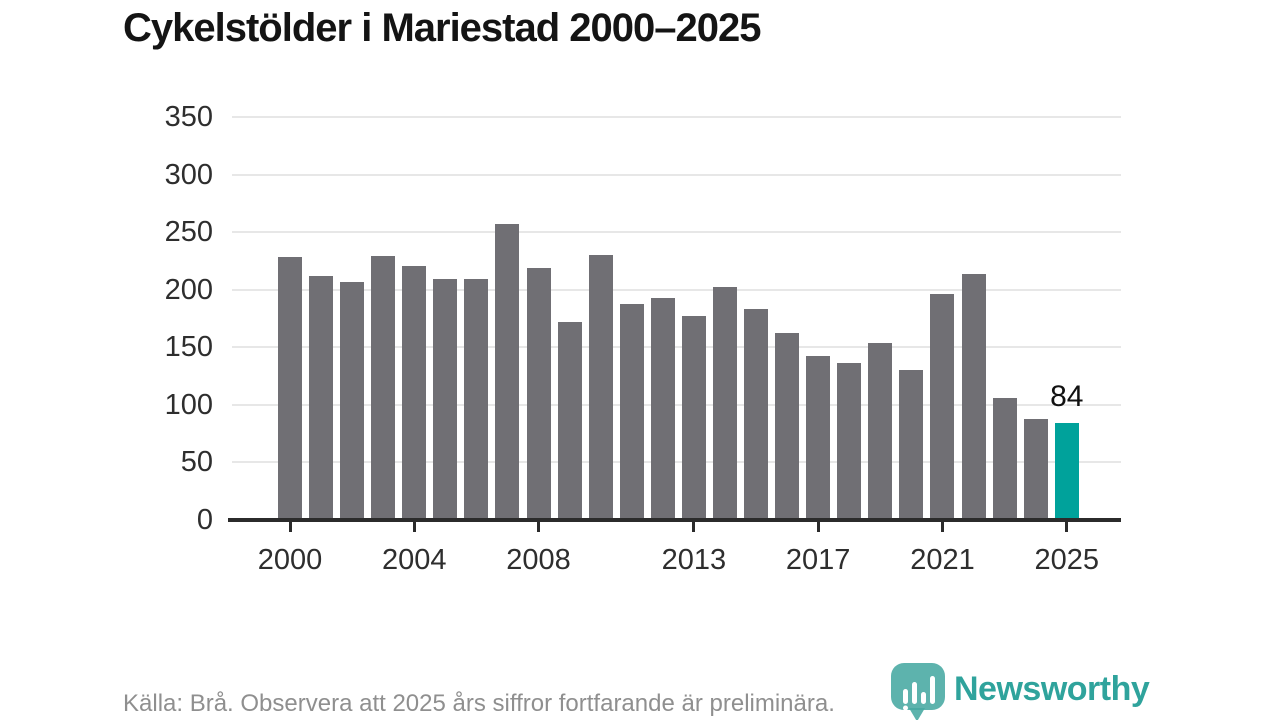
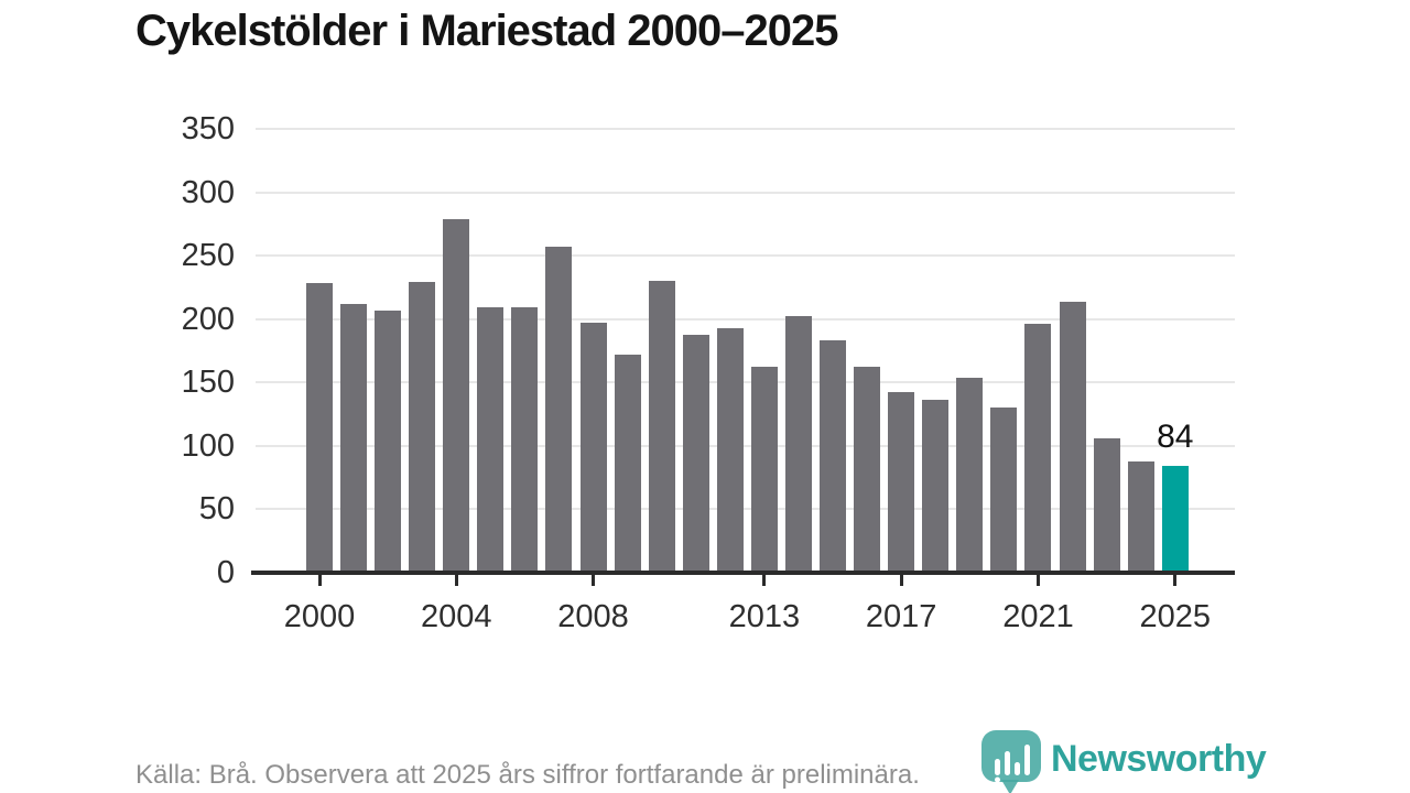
2004: 221 -> 279
2008: 219 -> 197
2013: 177 -> 162
